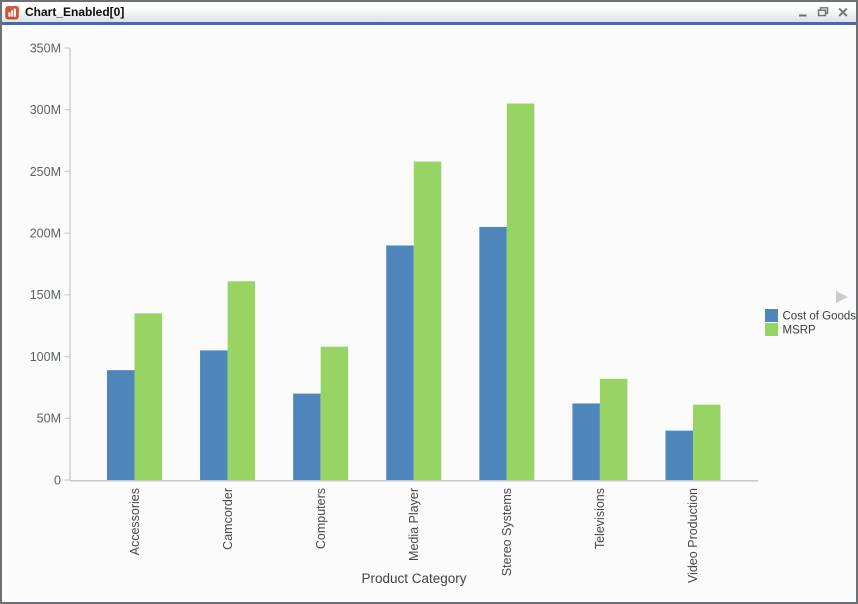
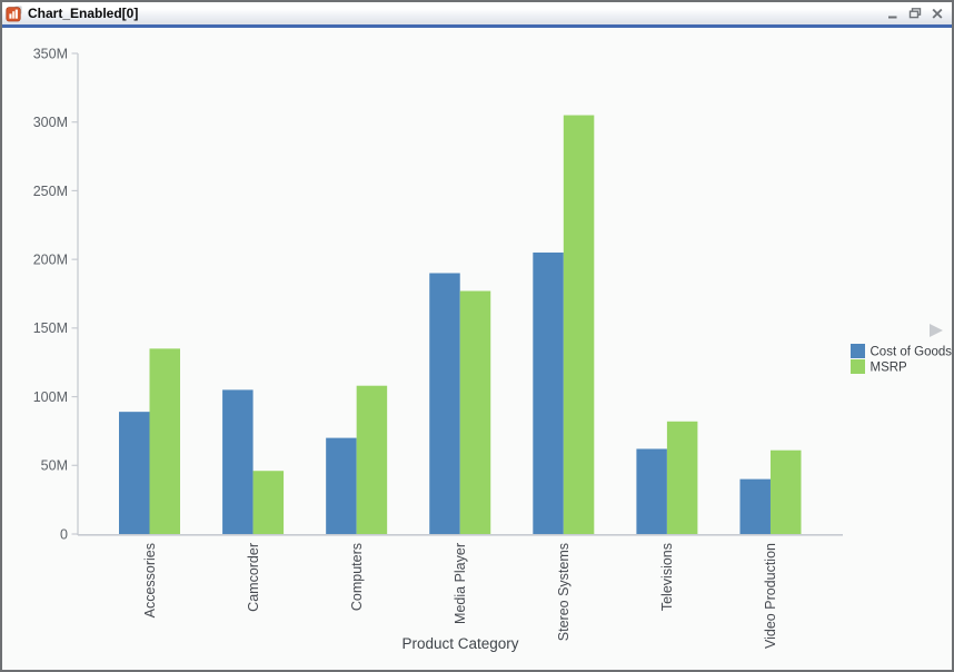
MSRP/Camcorder: 161M -> 46M
MSRP/Media Player: 258M -> 177M
